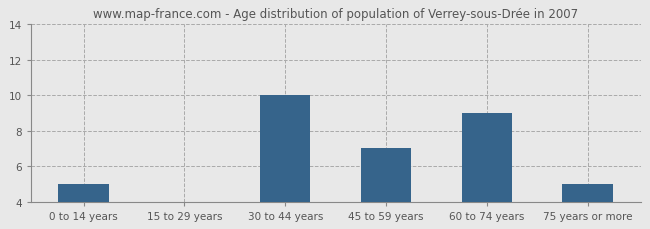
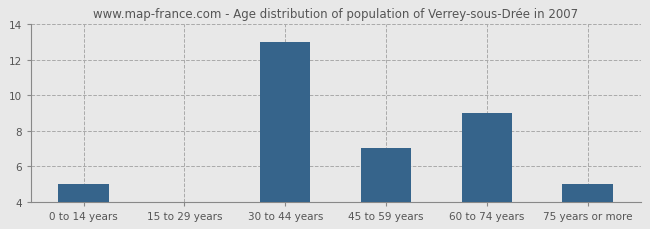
30 to 44 years: 10 -> 13
